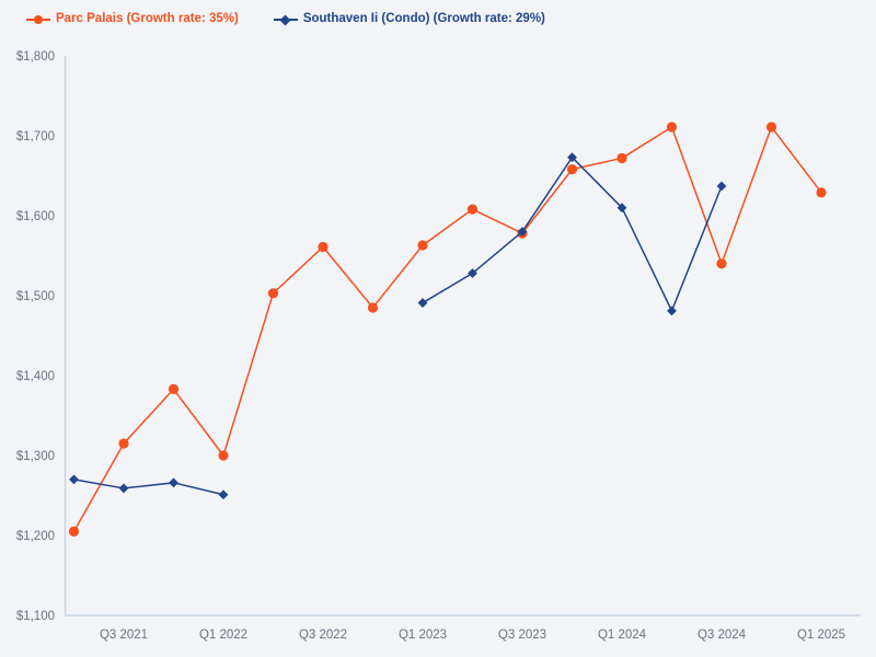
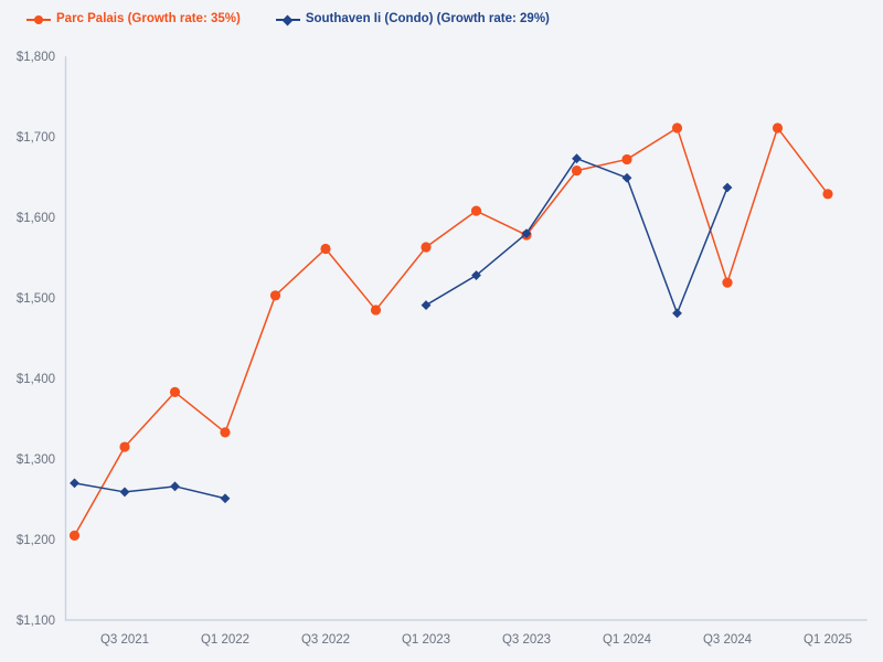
Parc Palais (Growth rate: 35%)/Q1 2022: $1300 -> $1330
Southaven Ii (Condo) (Growth rate: 29%)/Q1 2024: $1610 -> $1650
Parc Palais (Growth rate: 35%)/Q3 2024: $1540 -> $1520
